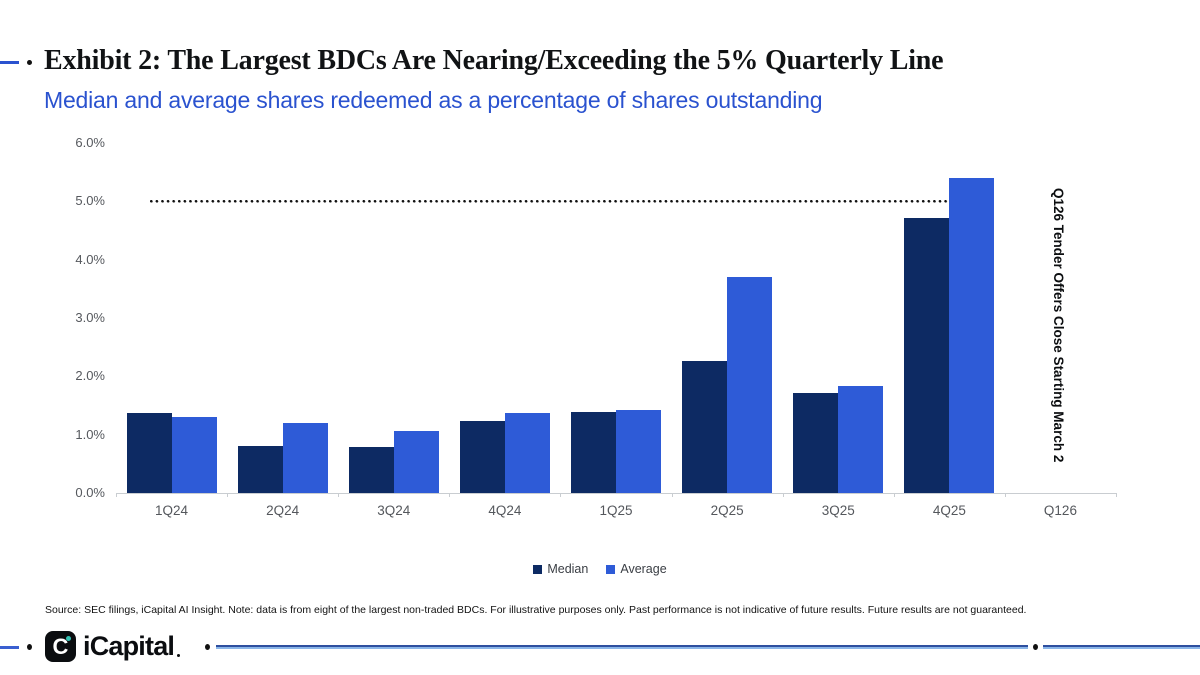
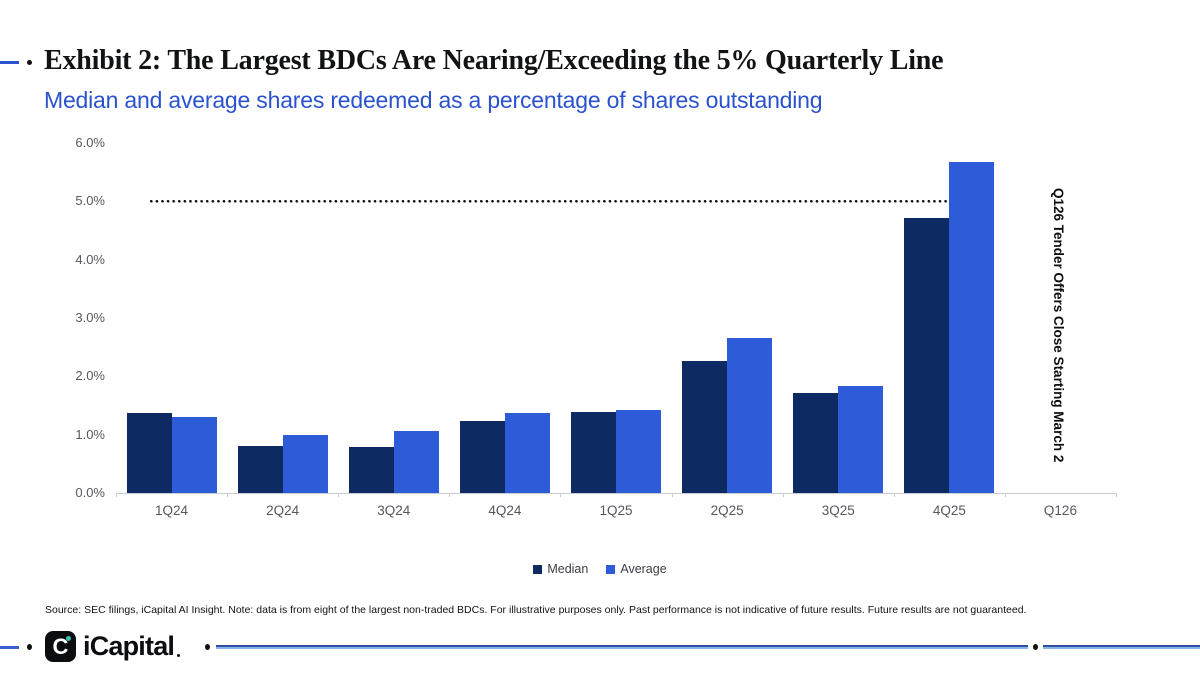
Average/2Q24: 1.2% -> 1.0%
Average/2Q25: 3.7% -> 2.6%
Average/4Q25: 5.4% -> 5.7%
